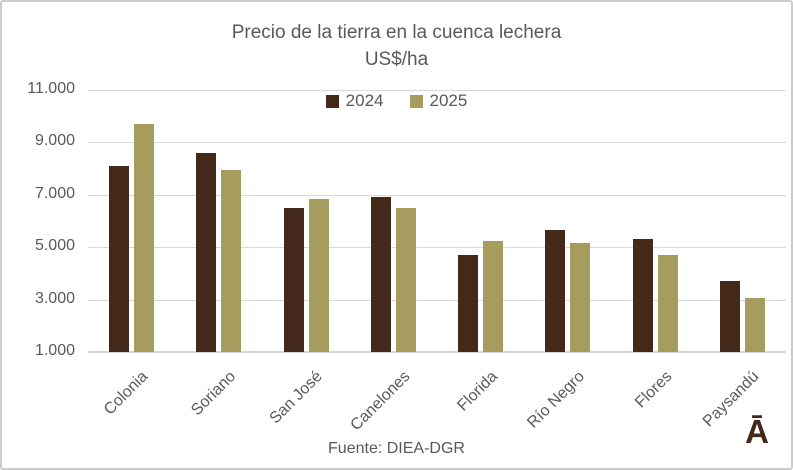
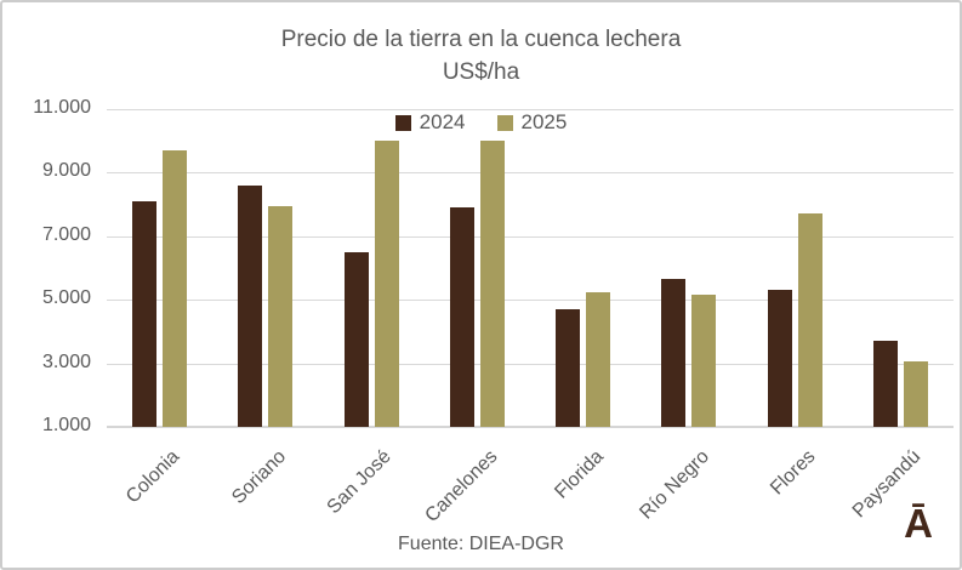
2025/San José: 6800 -> 10000
2024/Canelones: 6900 -> 7900
2025/Canelones: 6500 -> 10000
2025/Flores: 4700 -> 7700
